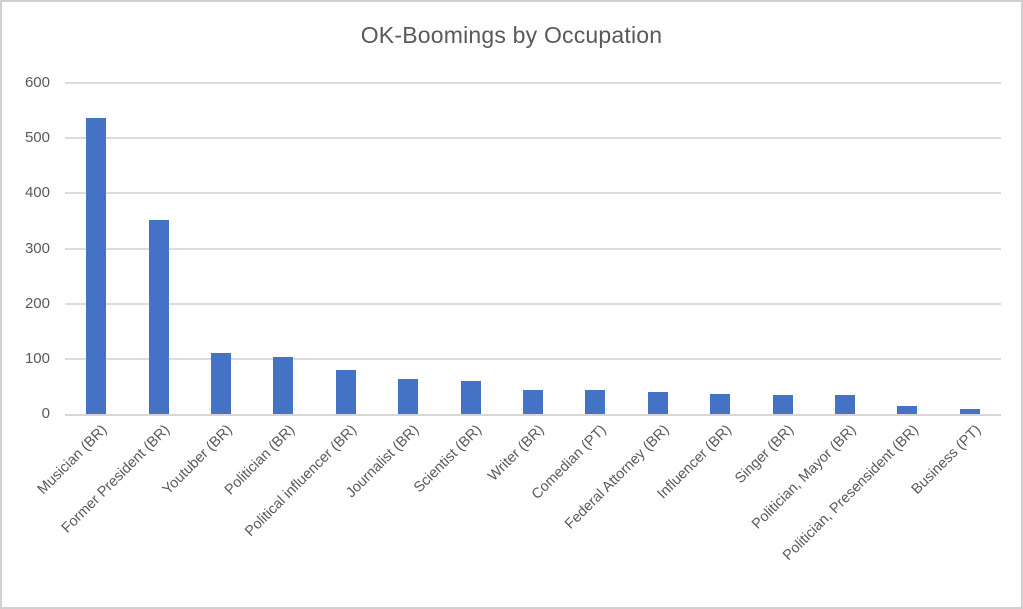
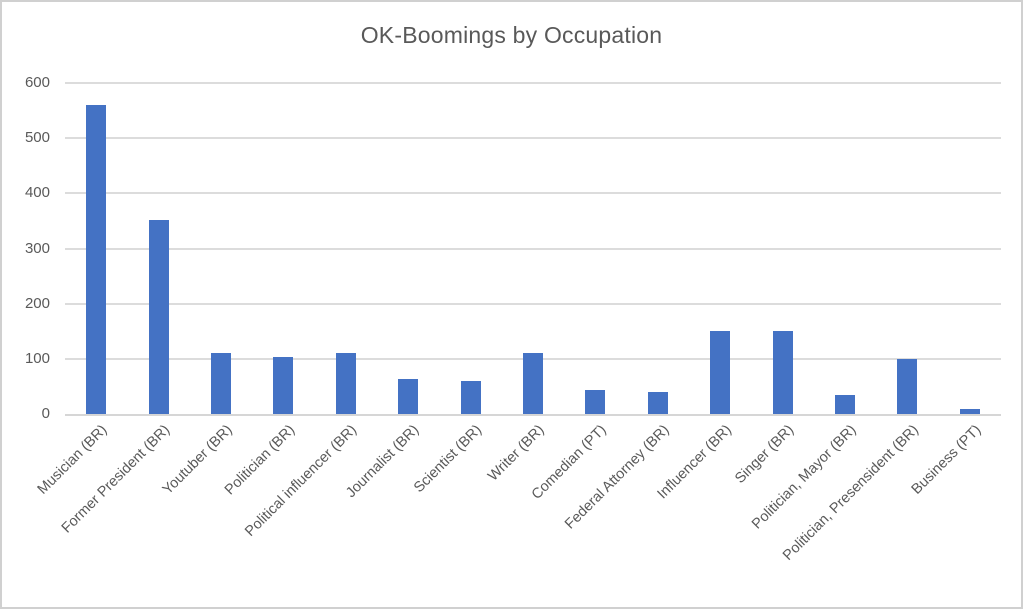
Musician (BR): 540 -> 560
Political influencer (BR): 80 -> 110
Writer (BR): 40 -> 110
Influencer (BR): 40 -> 150
Singer (BR): 30 -> 150
Politician, Presensident (BR): 20 -> 100
